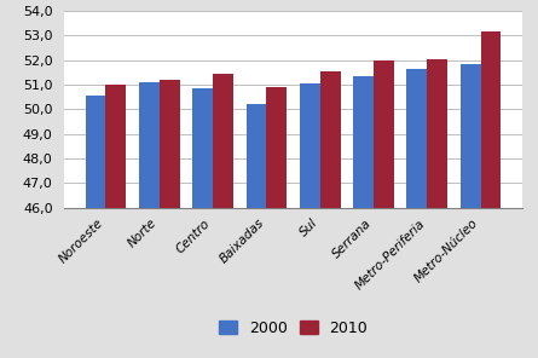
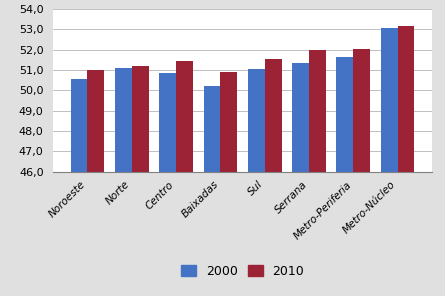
2000/Metro-Núcleo: 51,85 -> 53,05
